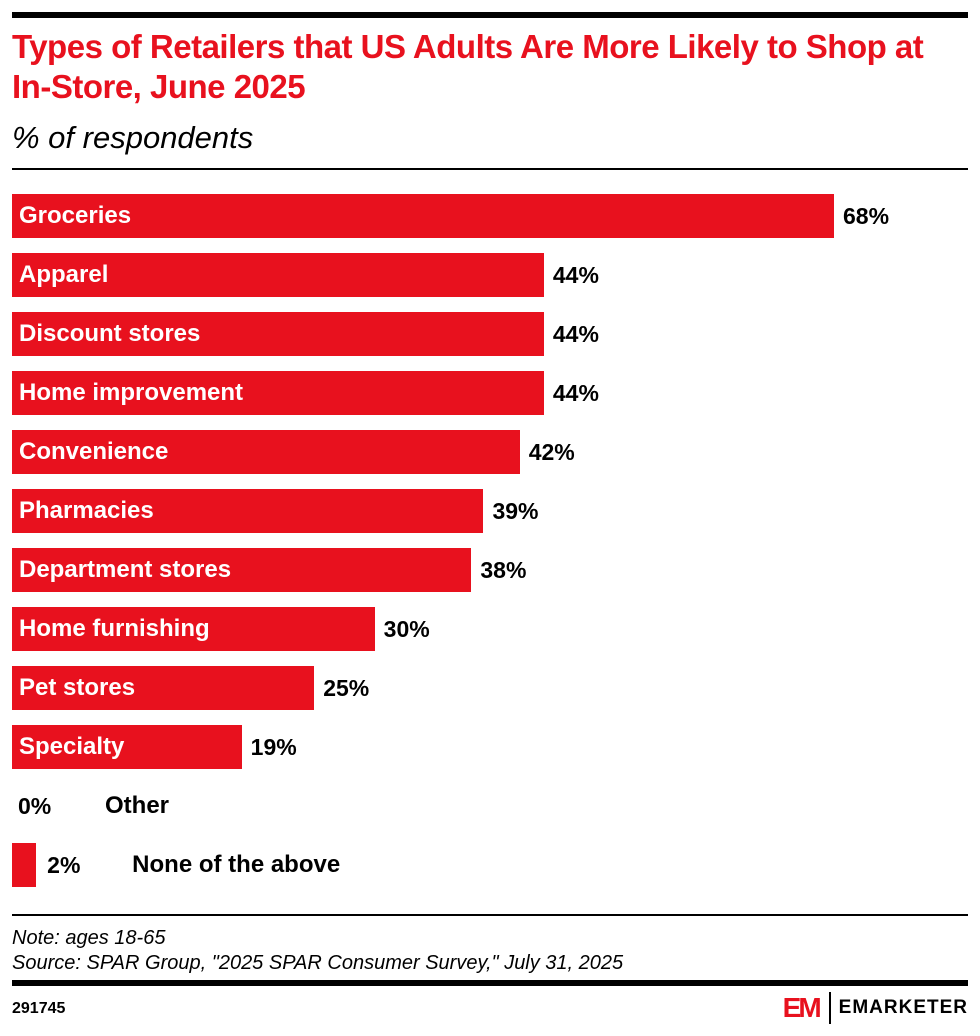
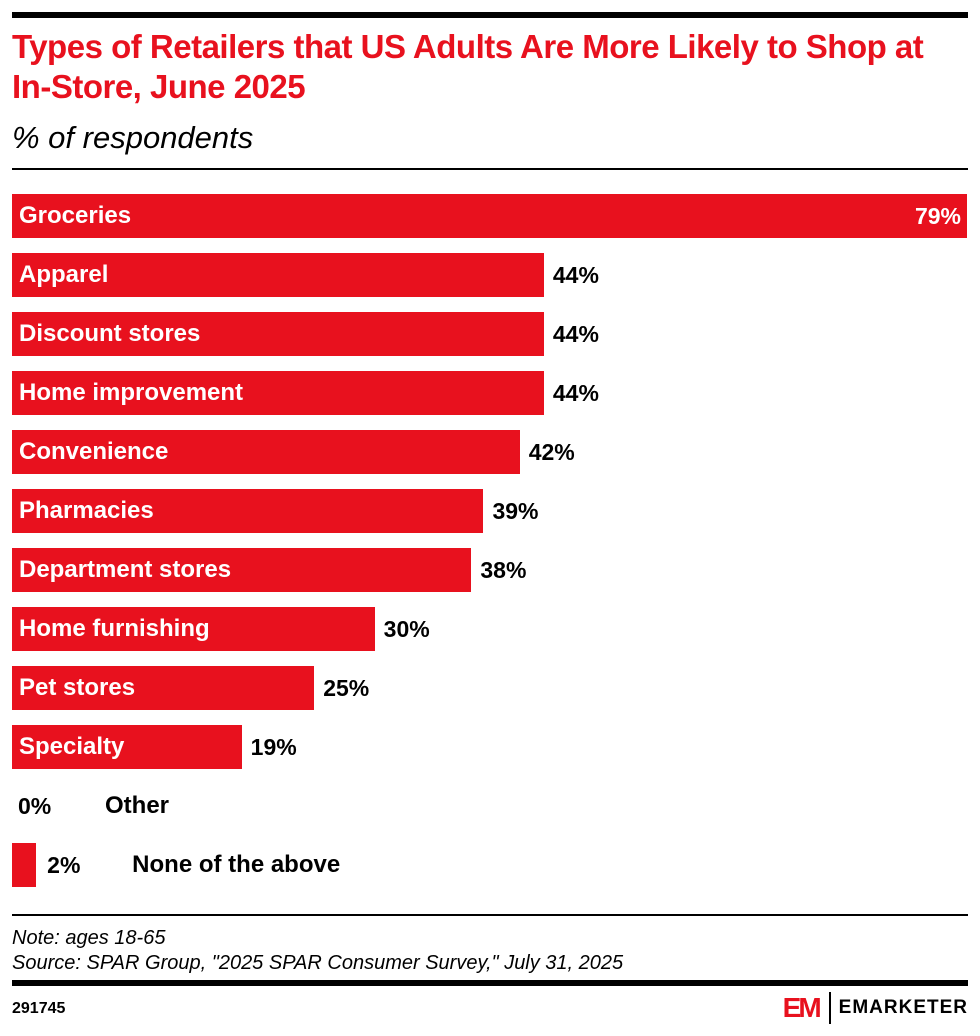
Groceries: 68% -> 79%
